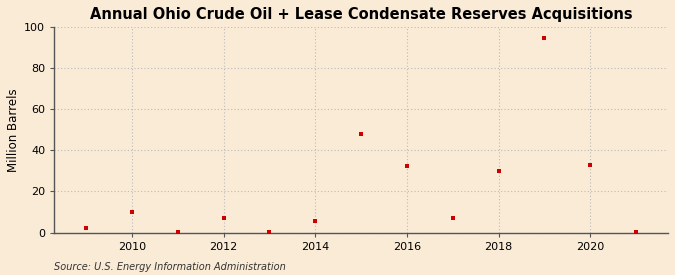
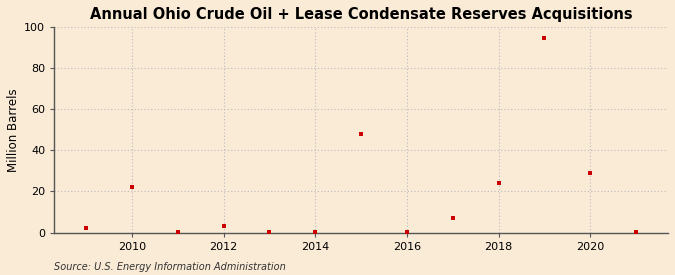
2010: 10.0 -> 22.0
2012: 7.0 -> 3.0
2014: 5.5 -> 0.5
2016: 32.5 -> 0.5
2018: 30.0 -> 24.0
2020: 33.0 -> 29.0
